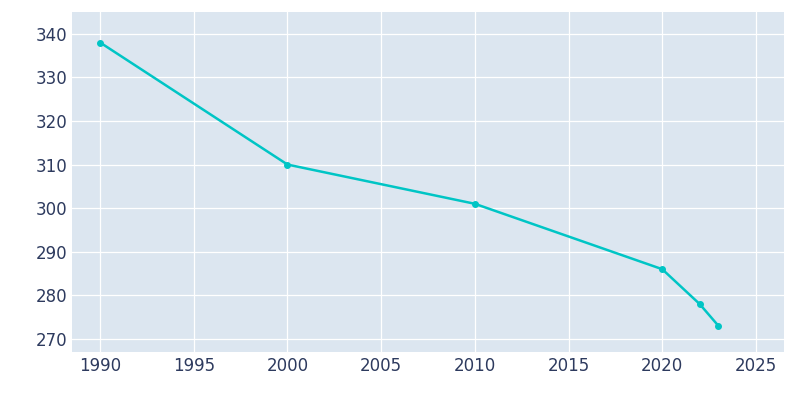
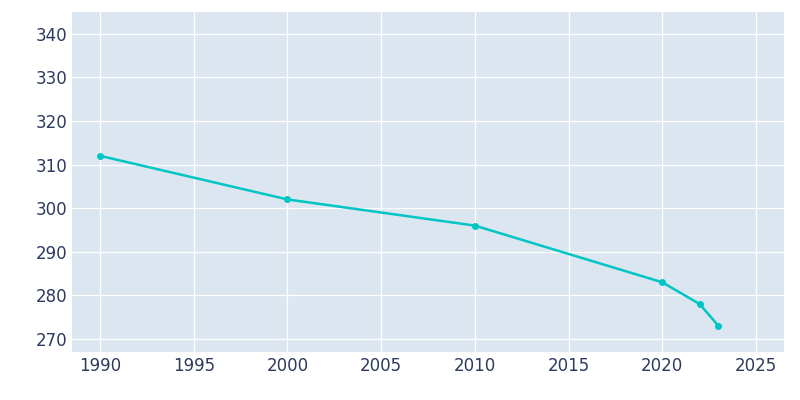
1990: 338 -> 312
2000: 310 -> 302
2010: 301 -> 296
2020: 286 -> 283
